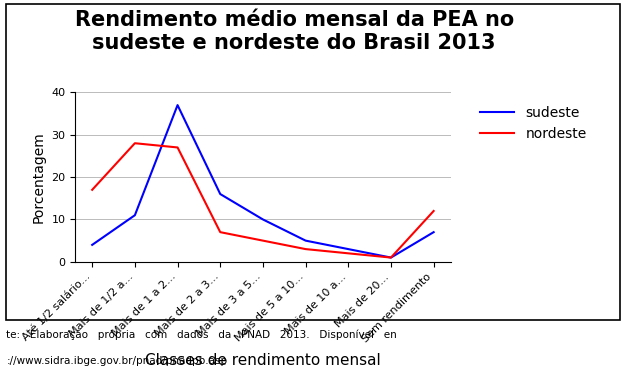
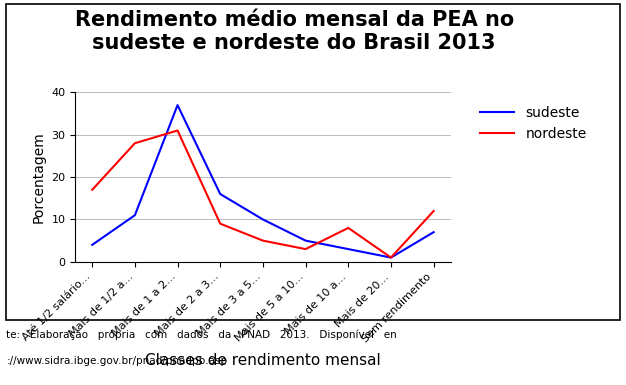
nordeste/Mais de 1 a 2...: 27 -> 31
nordeste/Mais de 2 a 3...: 7 -> 9
nordeste/Mais de 10 a...: 2 -> 8
